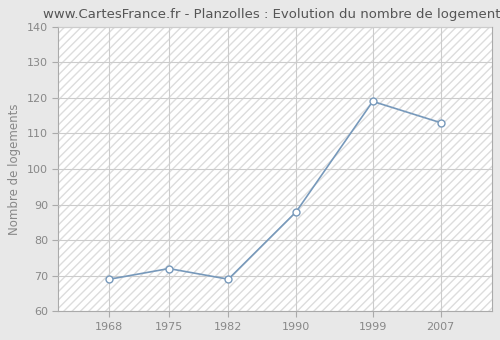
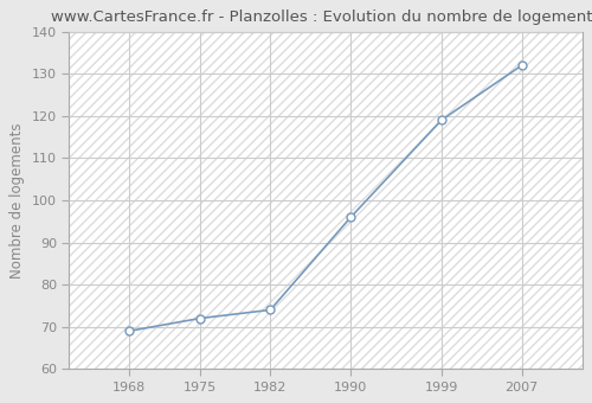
1982: 69 -> 74
1990: 88 -> 96
2007: 113 -> 132
